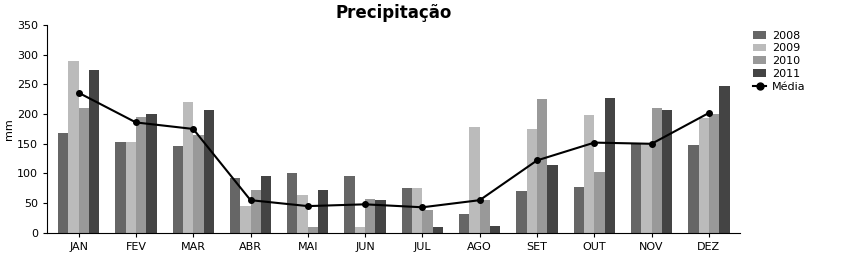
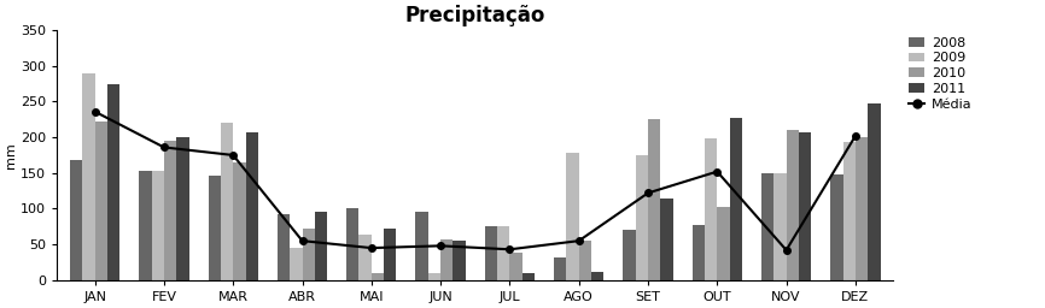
2010/JAN: 210 -> 222
Média/NOV: 150 -> 42
